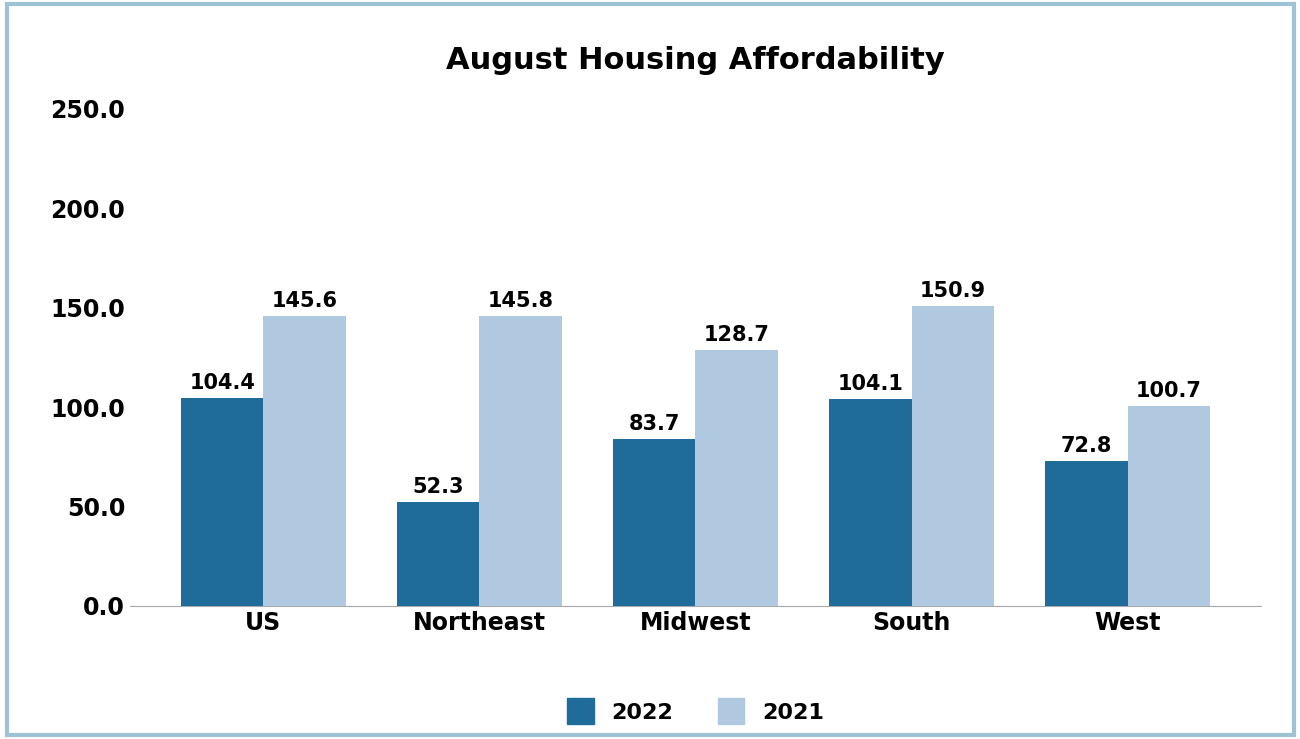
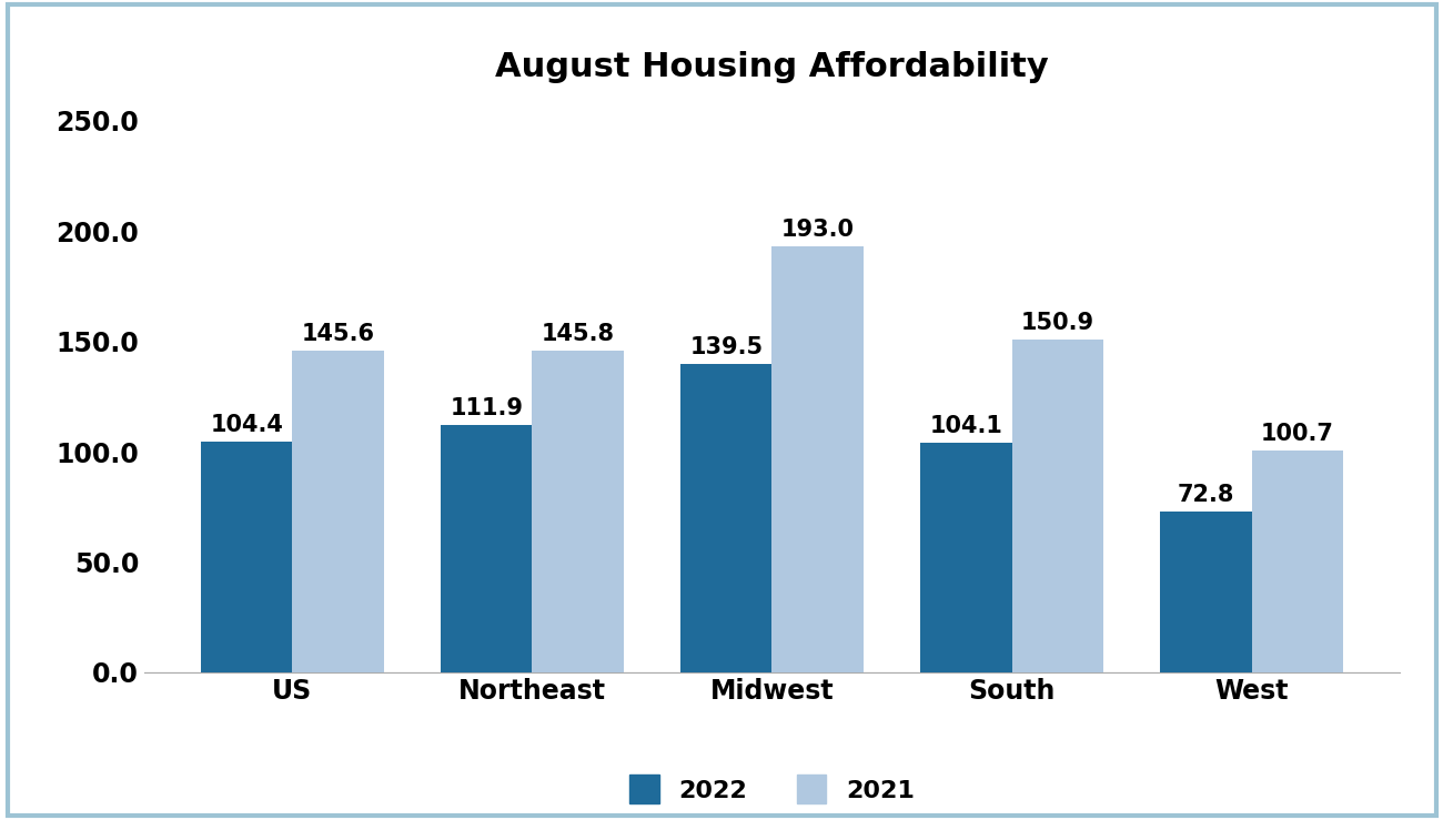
2022/Northeast: 52.3 -> 111.9
2022/Midwest: 83.7 -> 139.5
2021/Midwest: 128.7 -> 193.0
